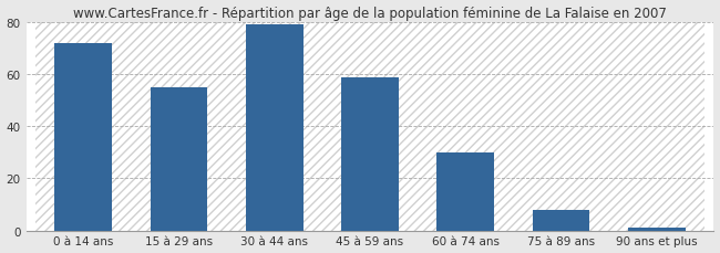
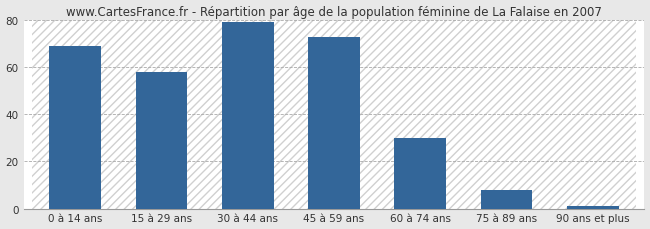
0 à 14 ans: 72 -> 69
15 à 29 ans: 55 -> 58
45 à 59 ans: 59 -> 73
